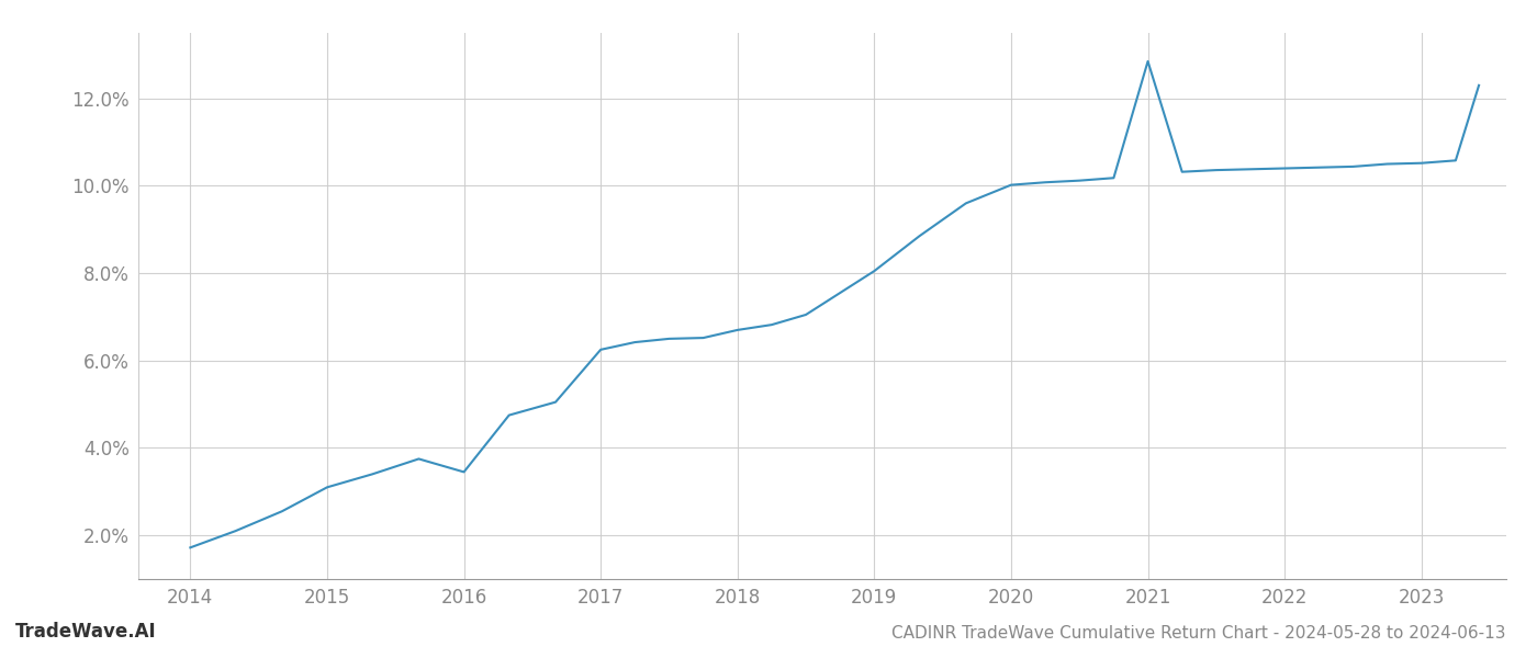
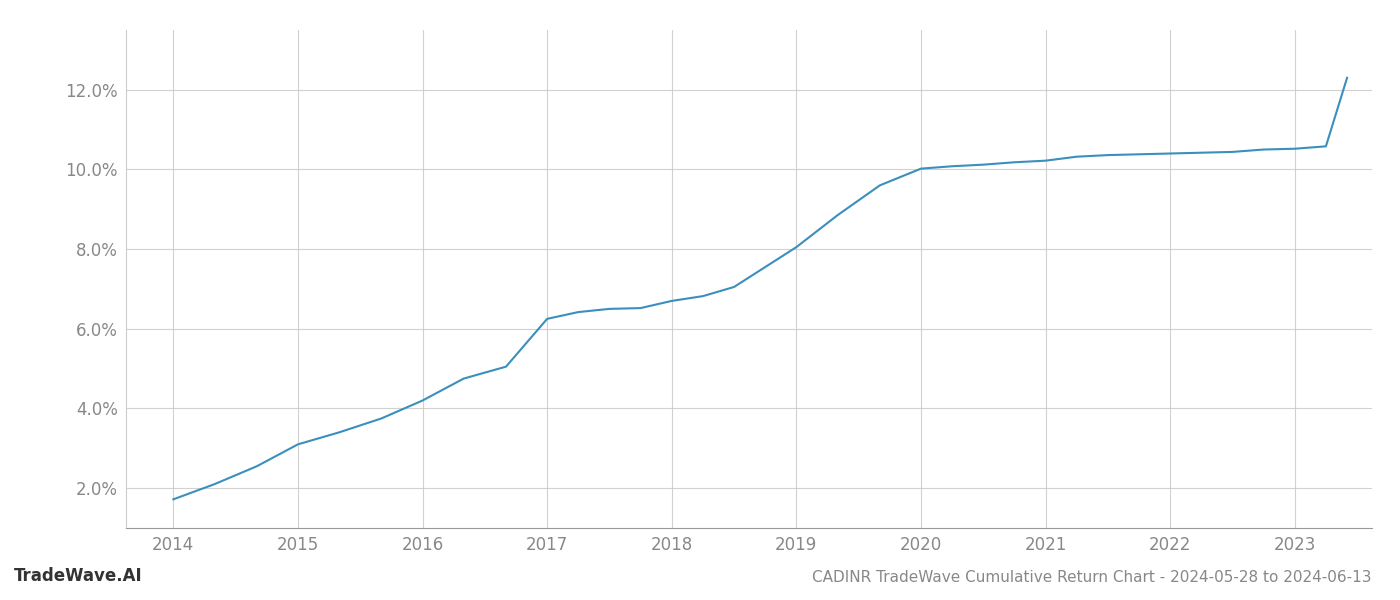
2016: 3.45% -> 4.20%
2021: 12.85% -> 10.22%
